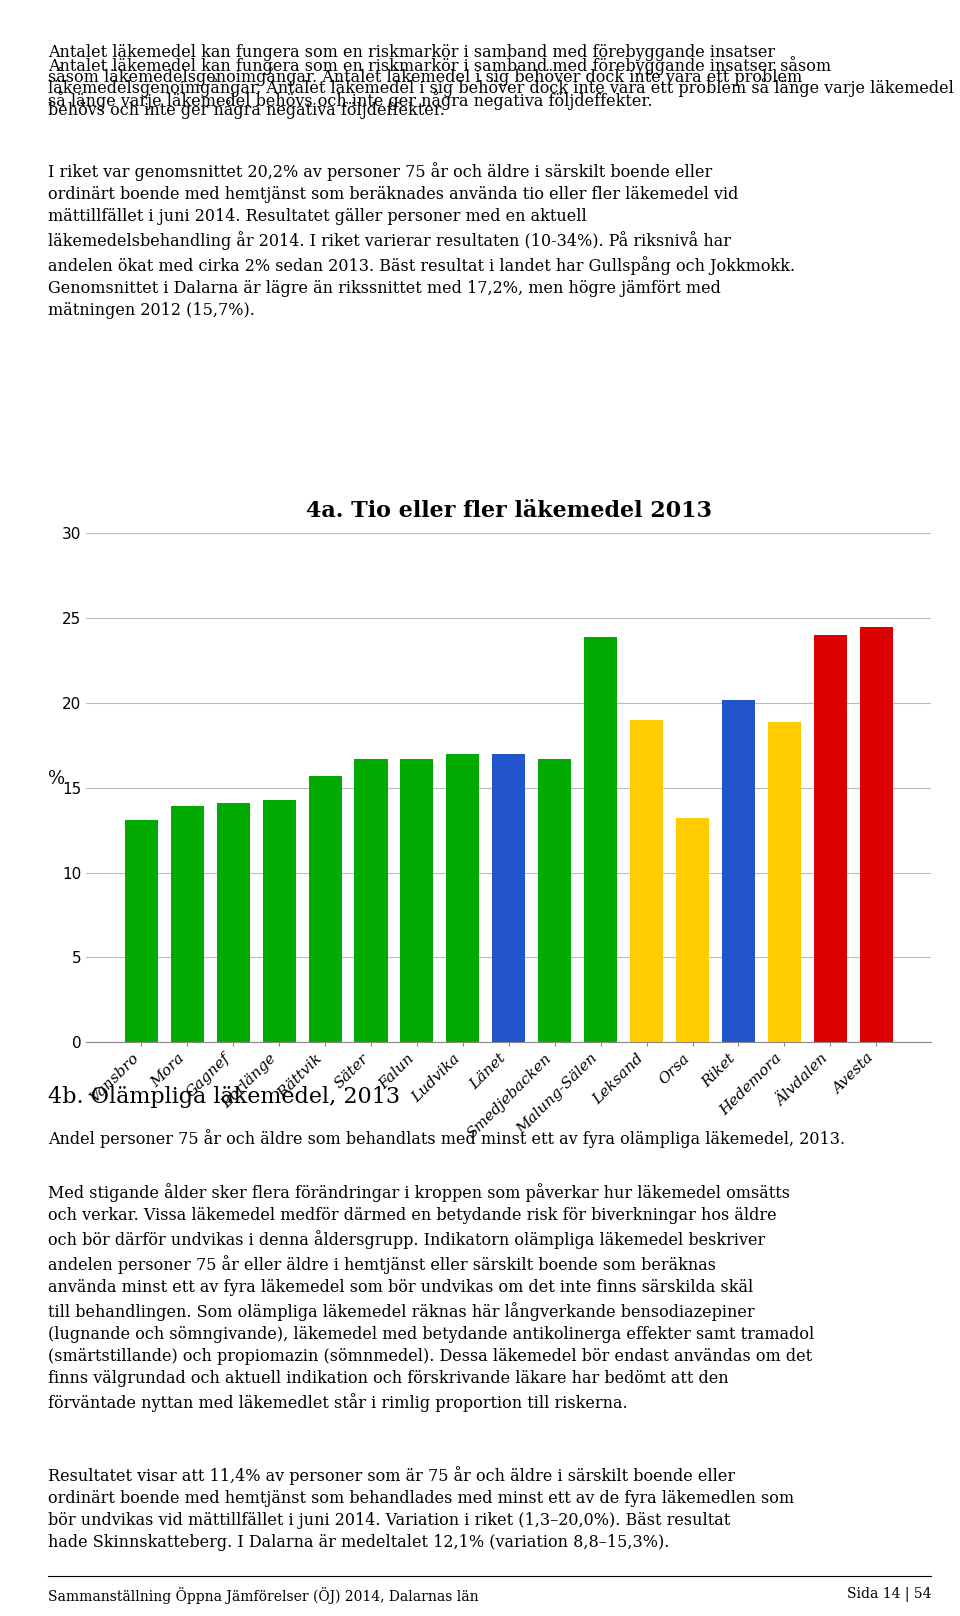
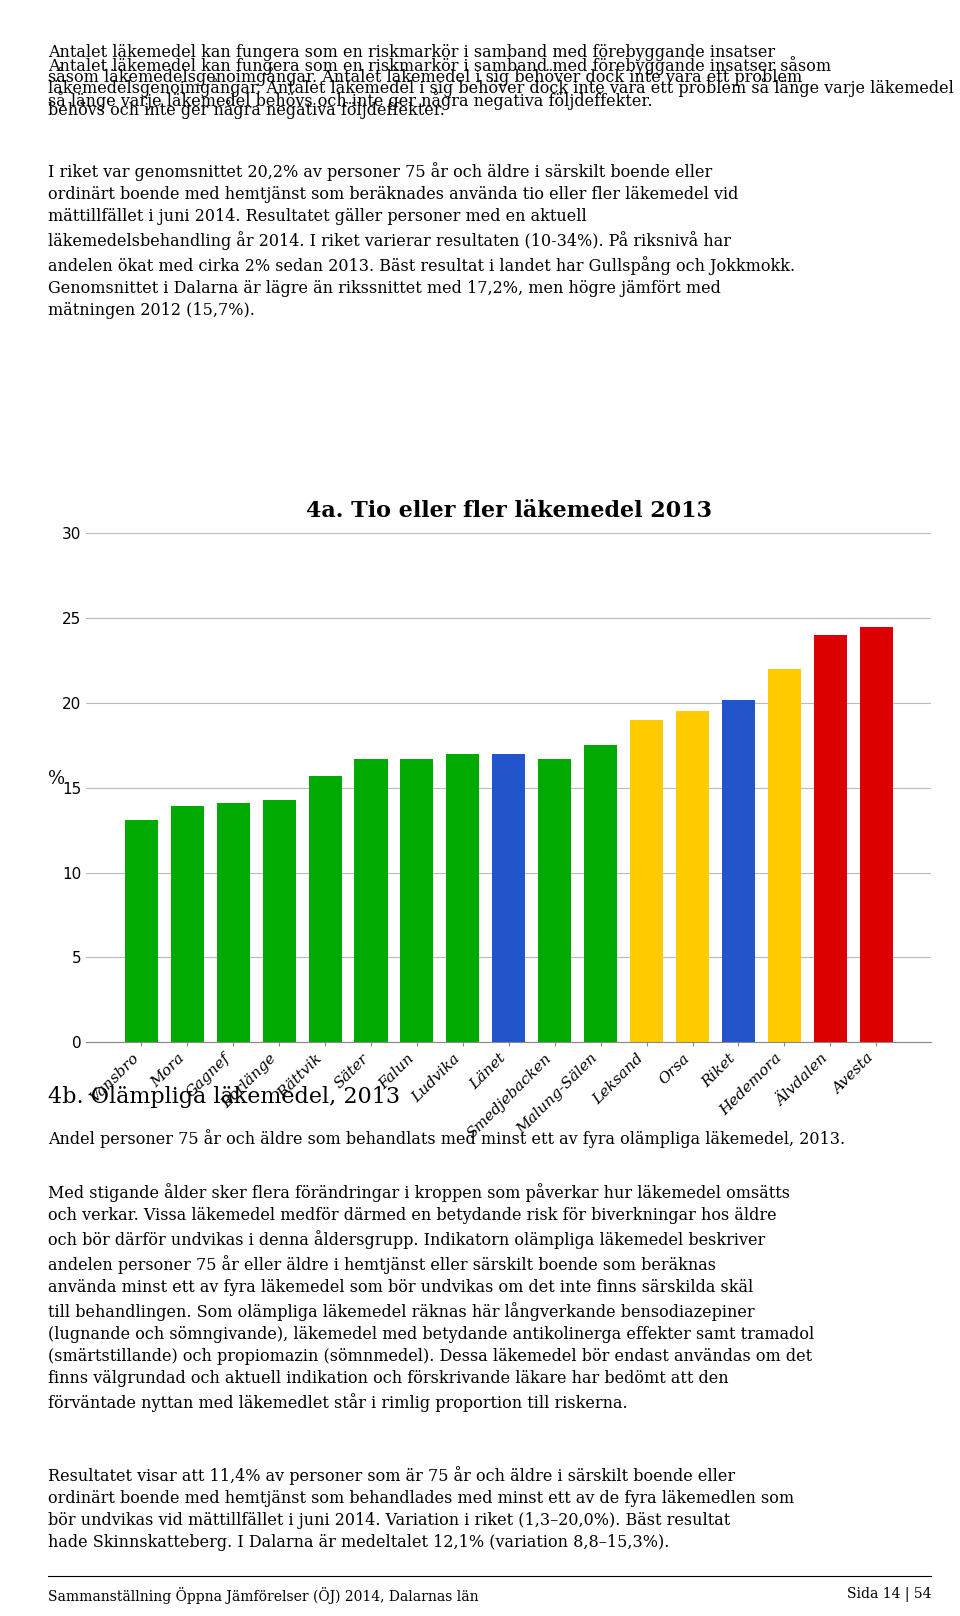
Malung-Sälen: 23.9 -> 17.5
Orsa: 13.2 -> 19.5
Hedemora: 18.9 -> 22.0
